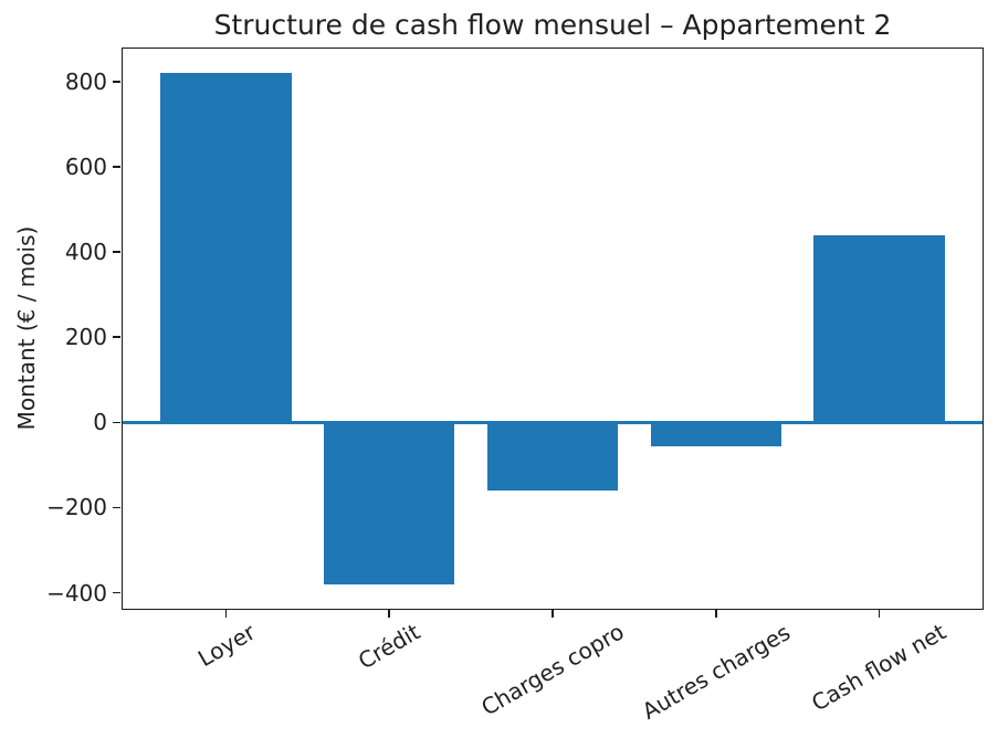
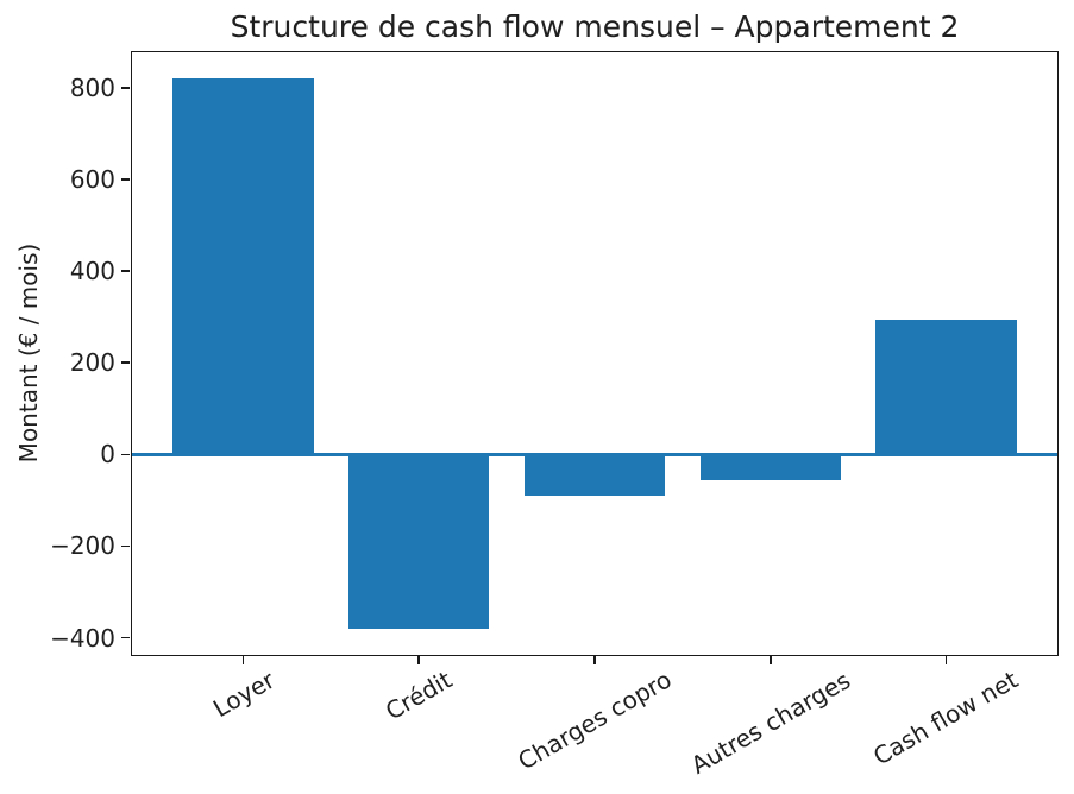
Charges copro: -160 -> -90
Cash flow net: 440 -> 300
